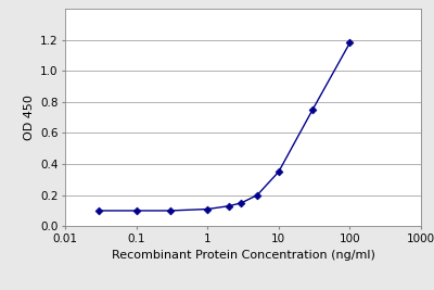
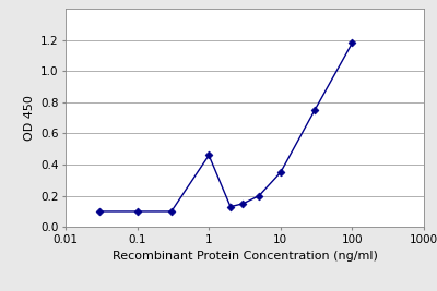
1: 0.11 -> 0.46
